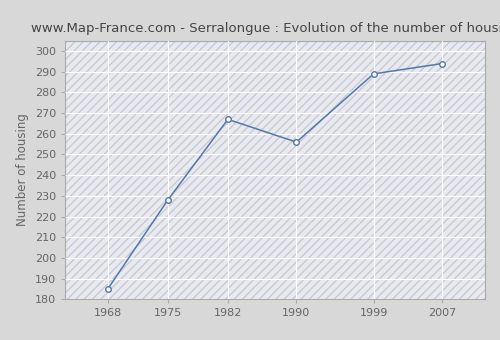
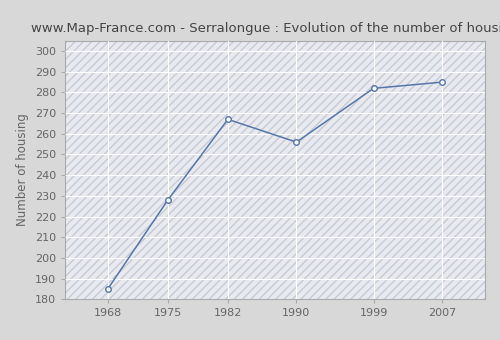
1999: 289 -> 282
2007: 294 -> 285
